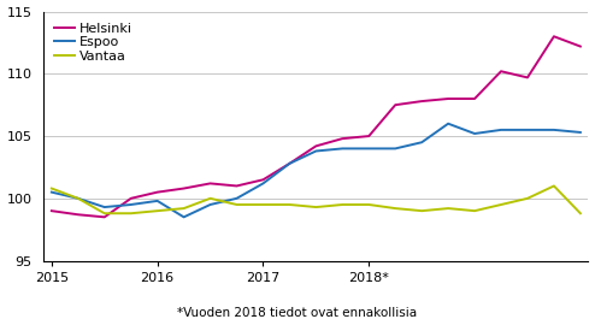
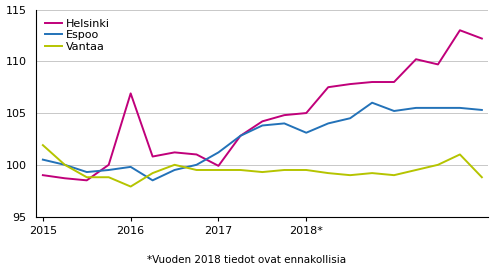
Vantaa/2015: 100.8 -> 101.9
Helsinki/2016: 100.5 -> 106.9
Vantaa/2016: 99.0 -> 97.9
Helsinki/2017: 101.5 -> 99.9
Espoo/2018*: 104.0 -> 103.1
